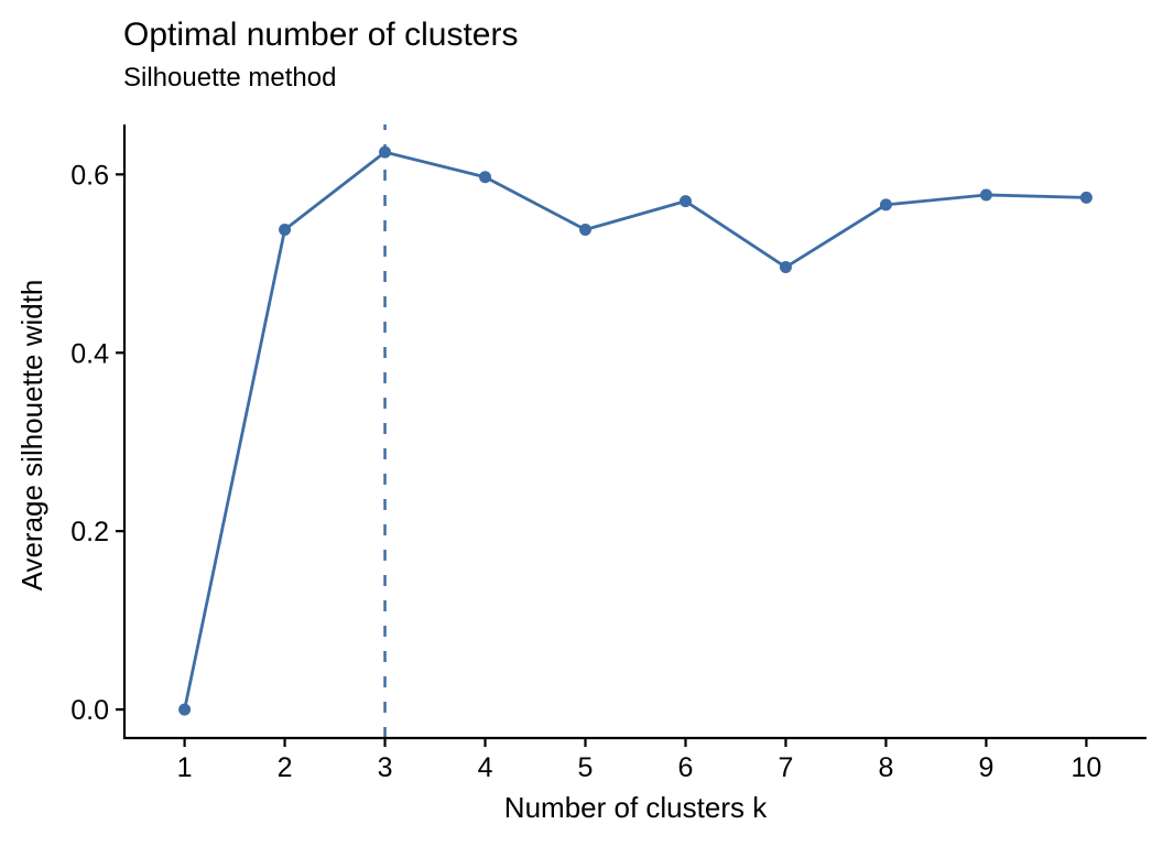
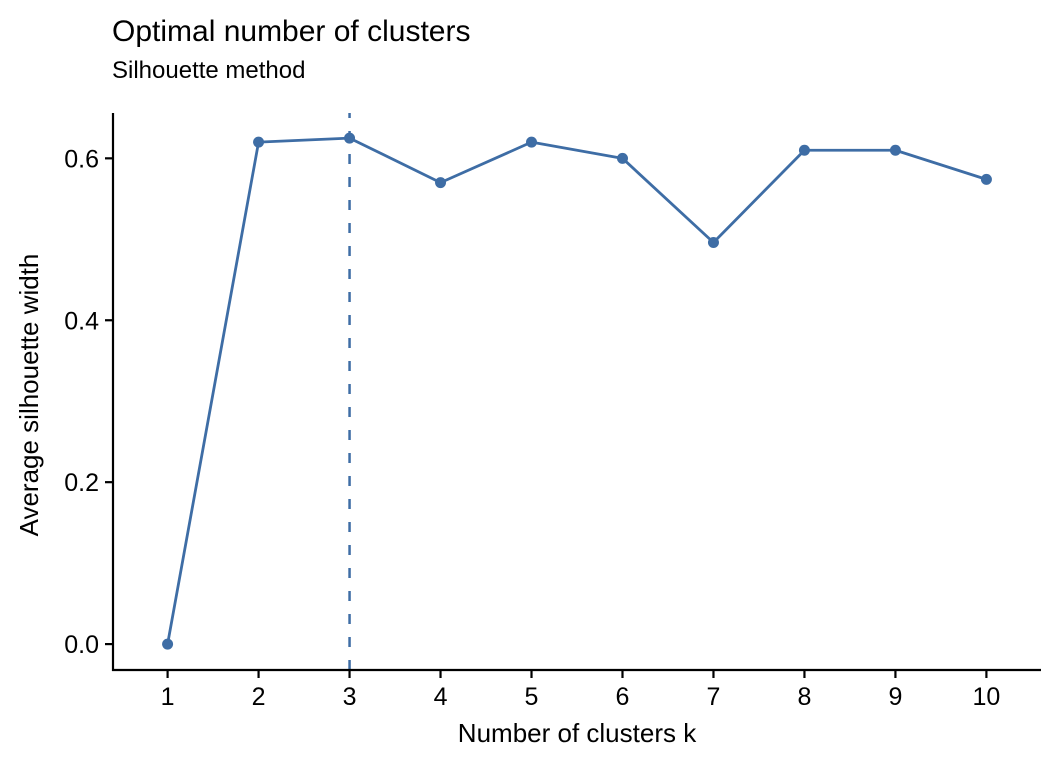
2: 0.54 -> 0.62
4: 0.60 -> 0.57
5: 0.54 -> 0.62
6: 0.57 -> 0.60
8: 0.57 -> 0.61
9: 0.58 -> 0.61
